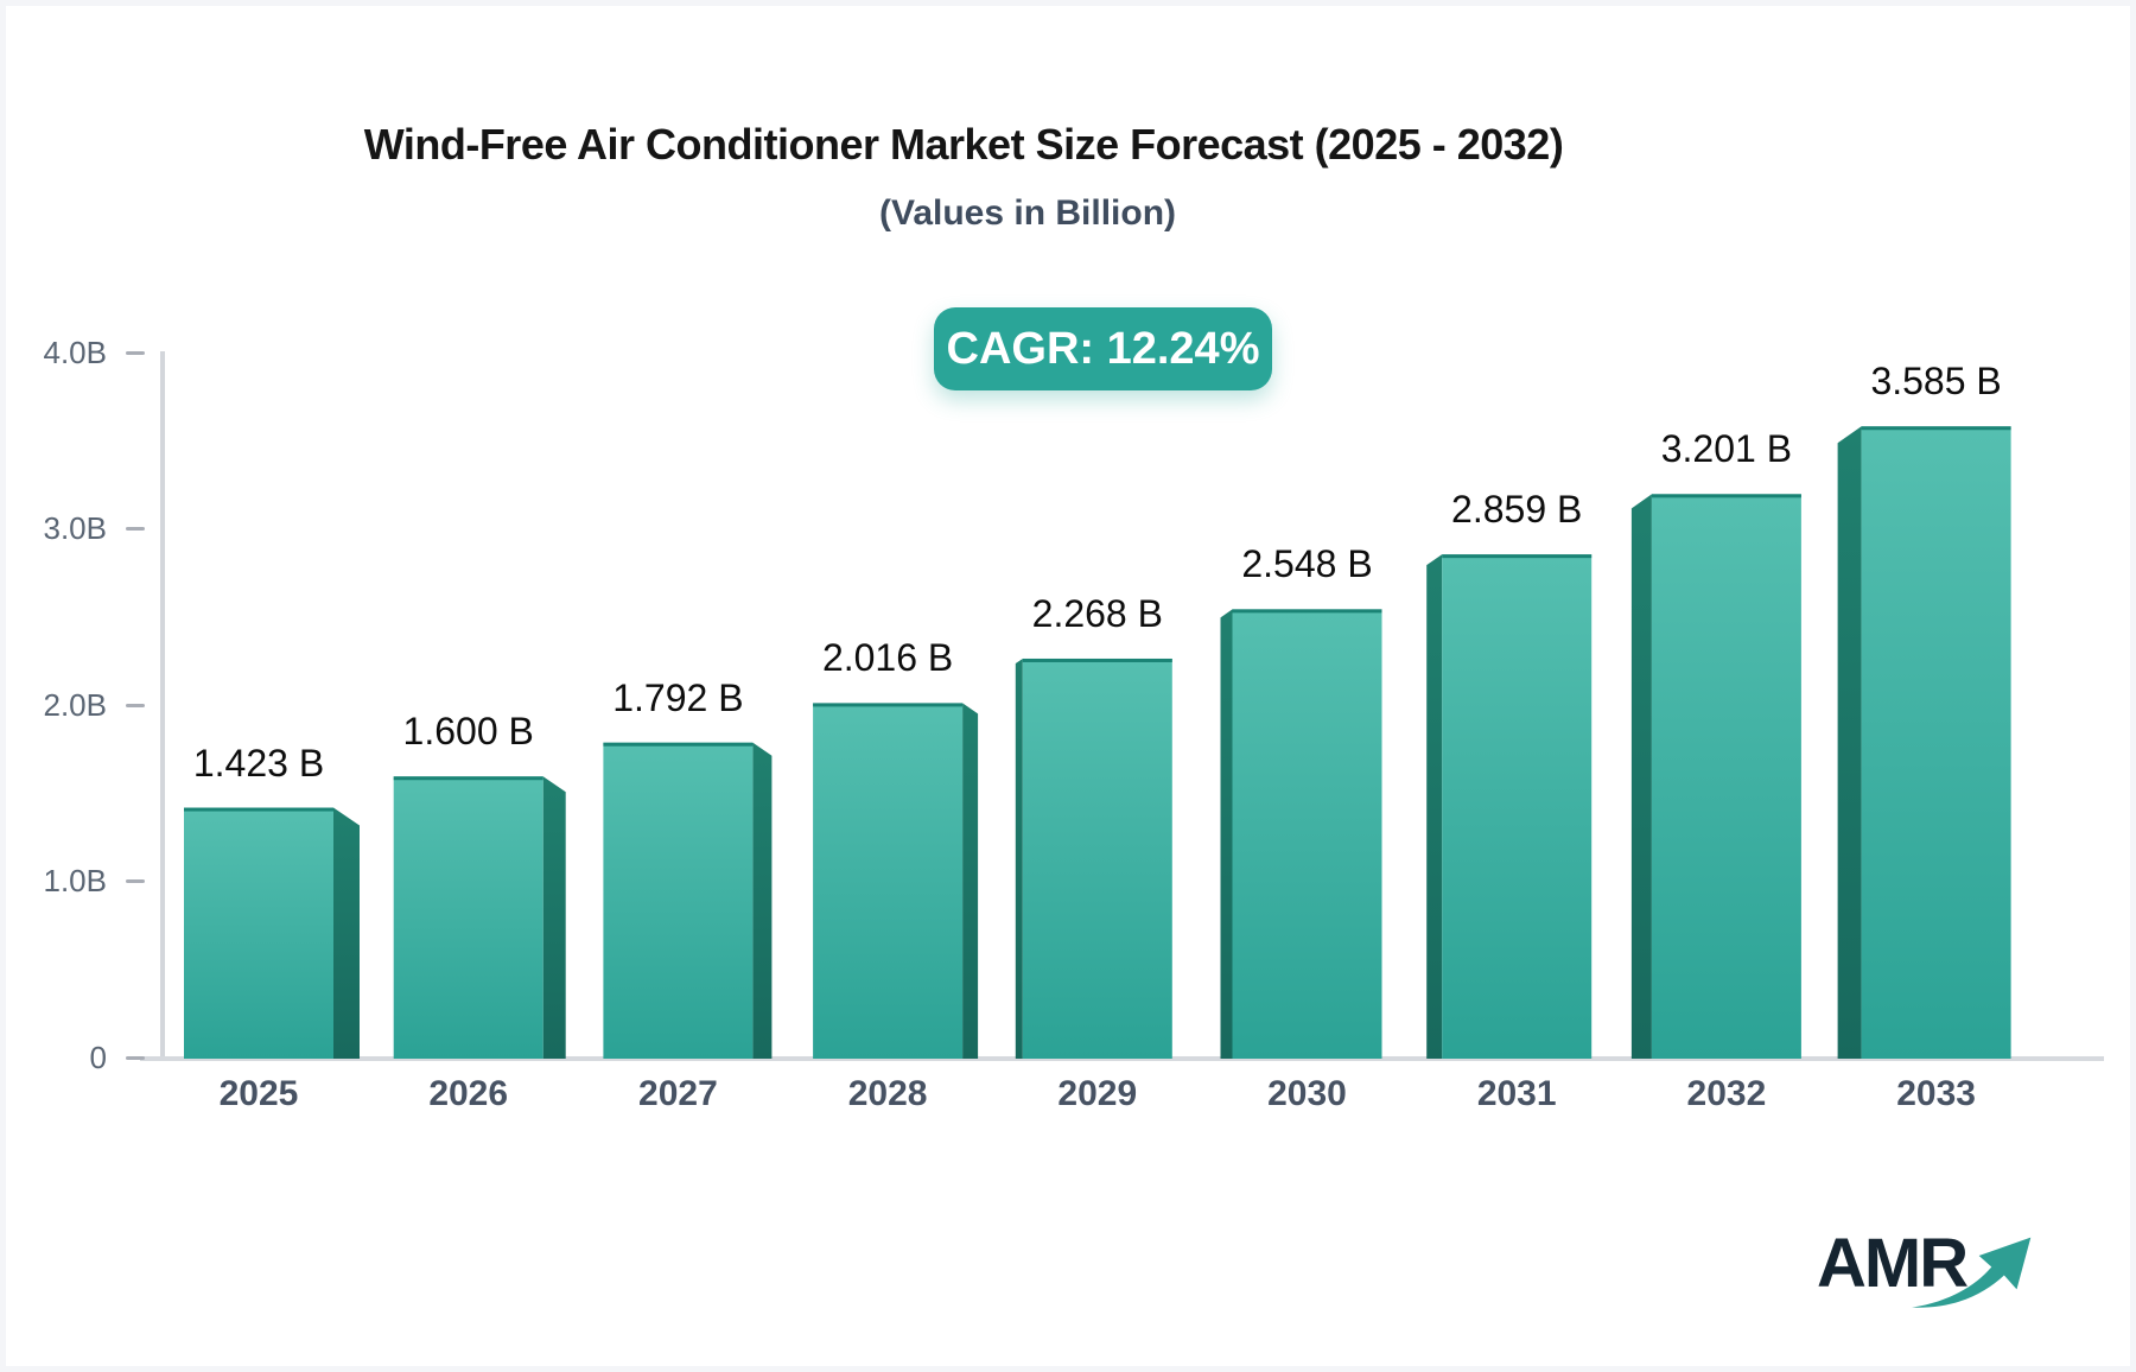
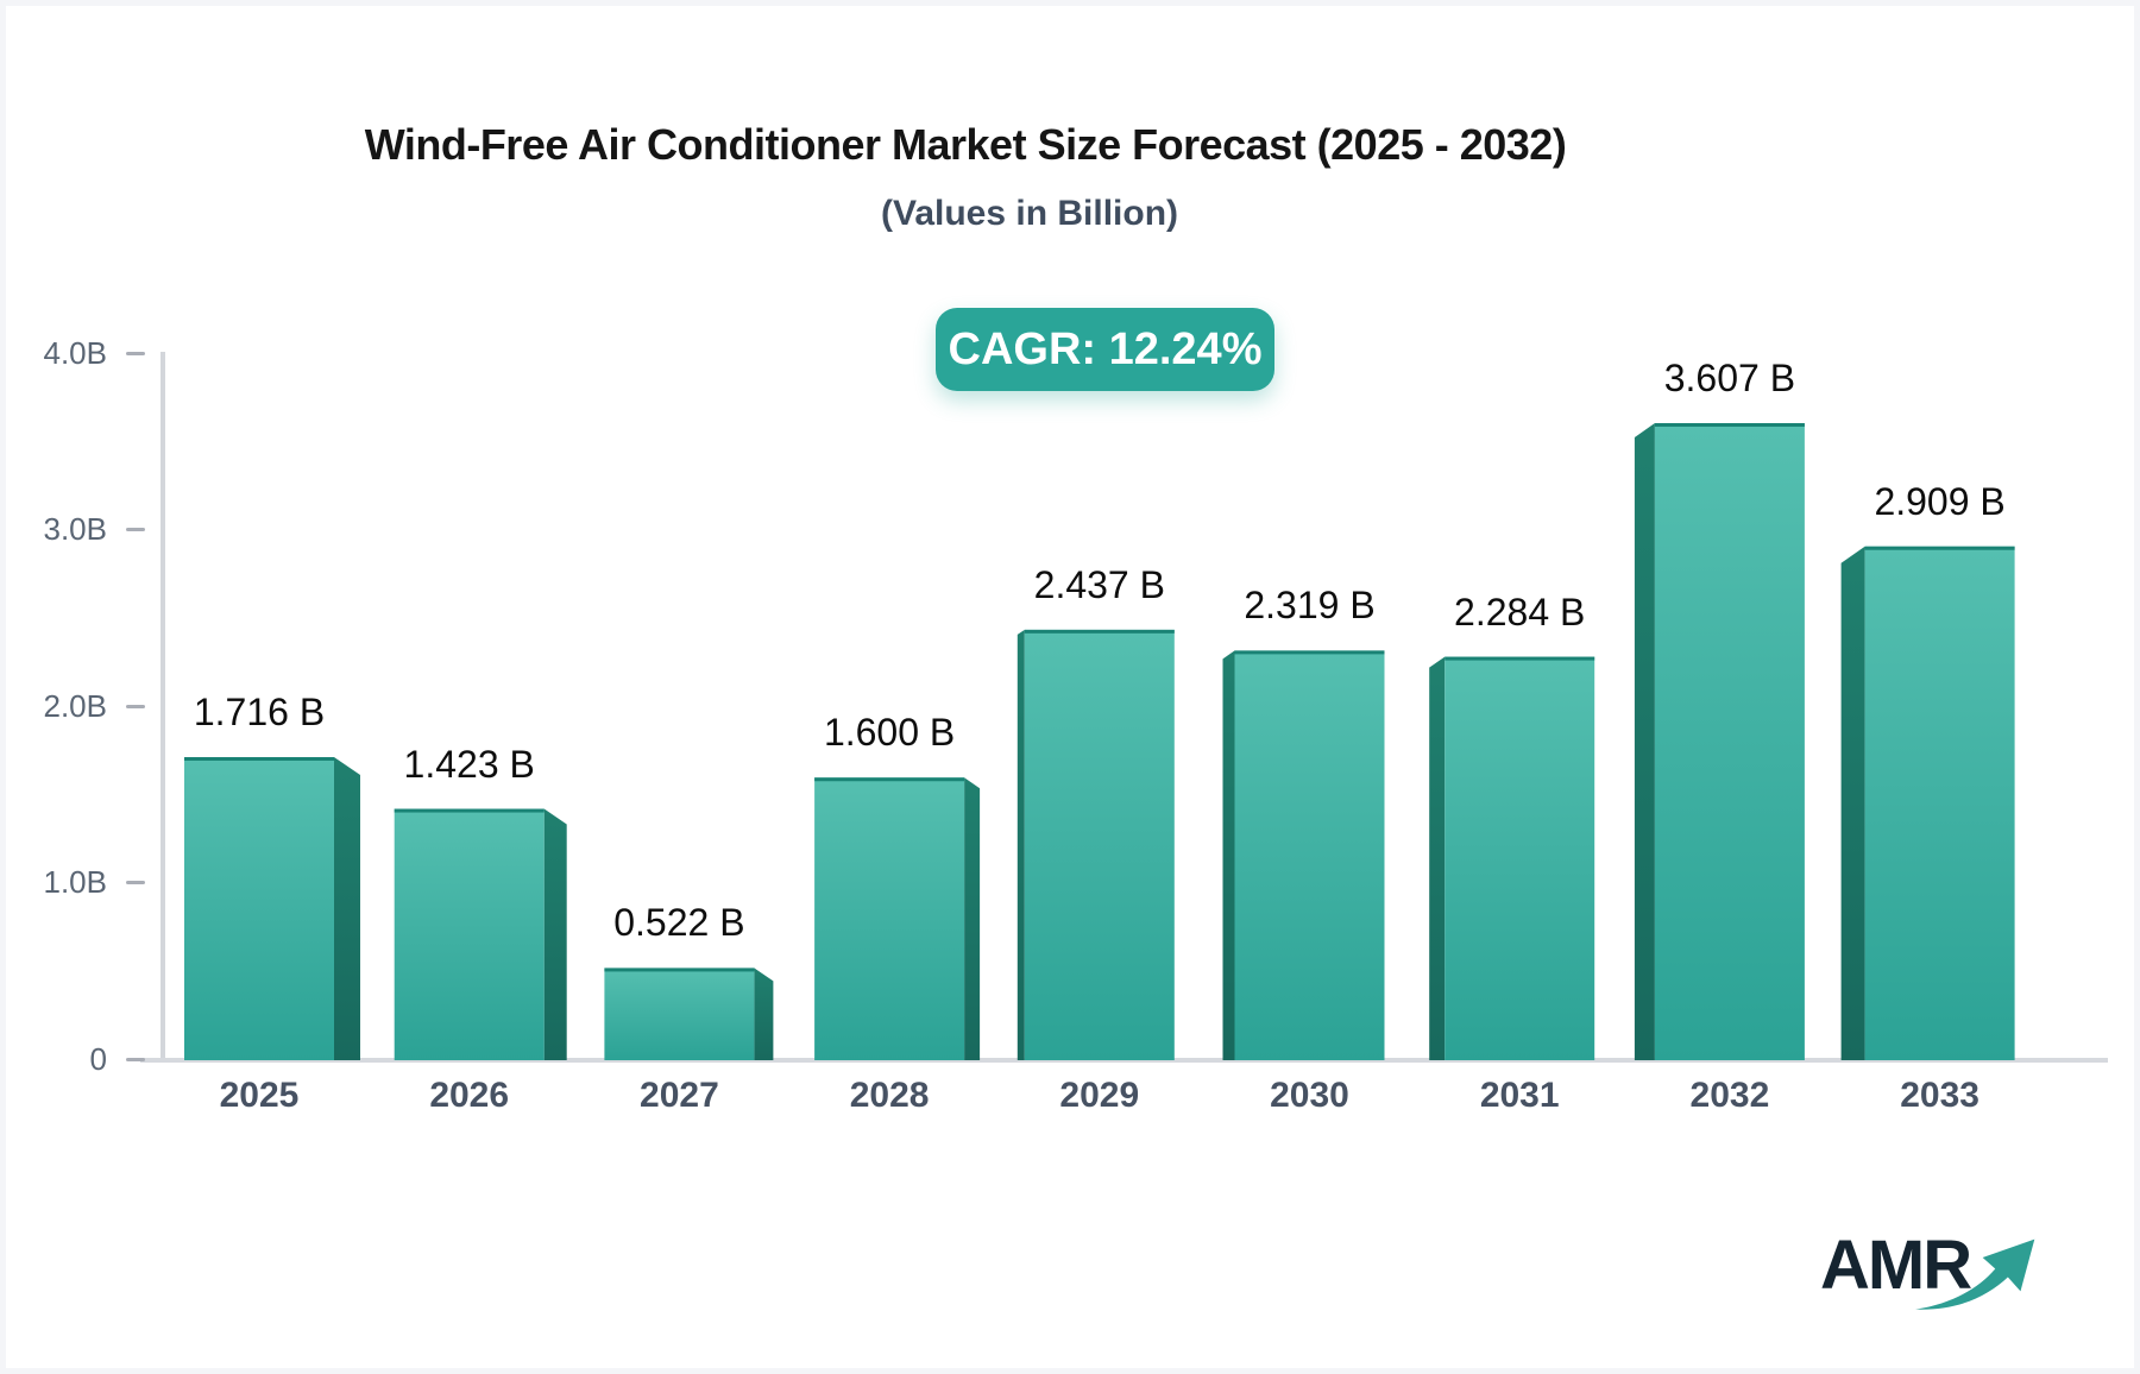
2025: 1.423 -> 1.716
2026: 1.600 -> 1.423
2027: 1.792 -> 0.522
2028: 2.016 -> 1.600
2029: 2.268 -> 2.437
2030: 2.548 -> 2.319
2031: 2.859 -> 2.284
2032: 3.201 -> 3.607
2033: 3.585 -> 2.909
